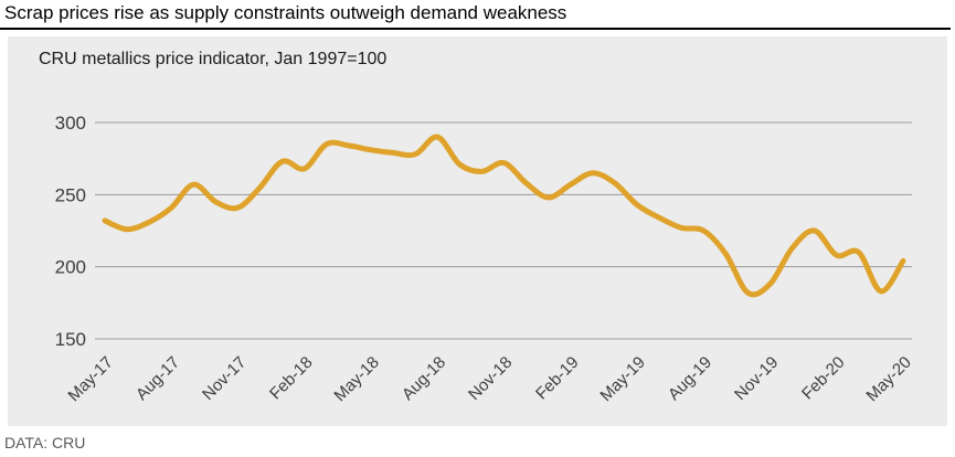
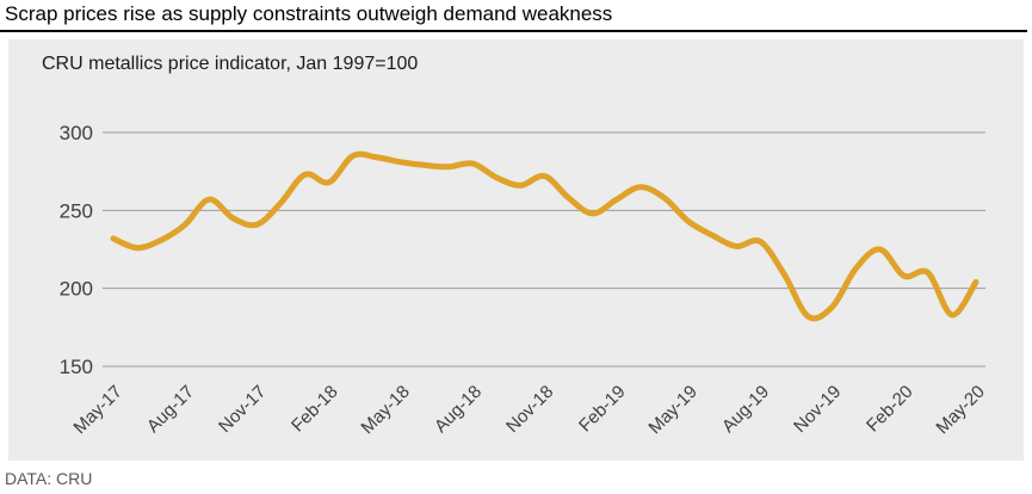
Aug-18: 290 -> 280
Aug-19: 225 -> 230
